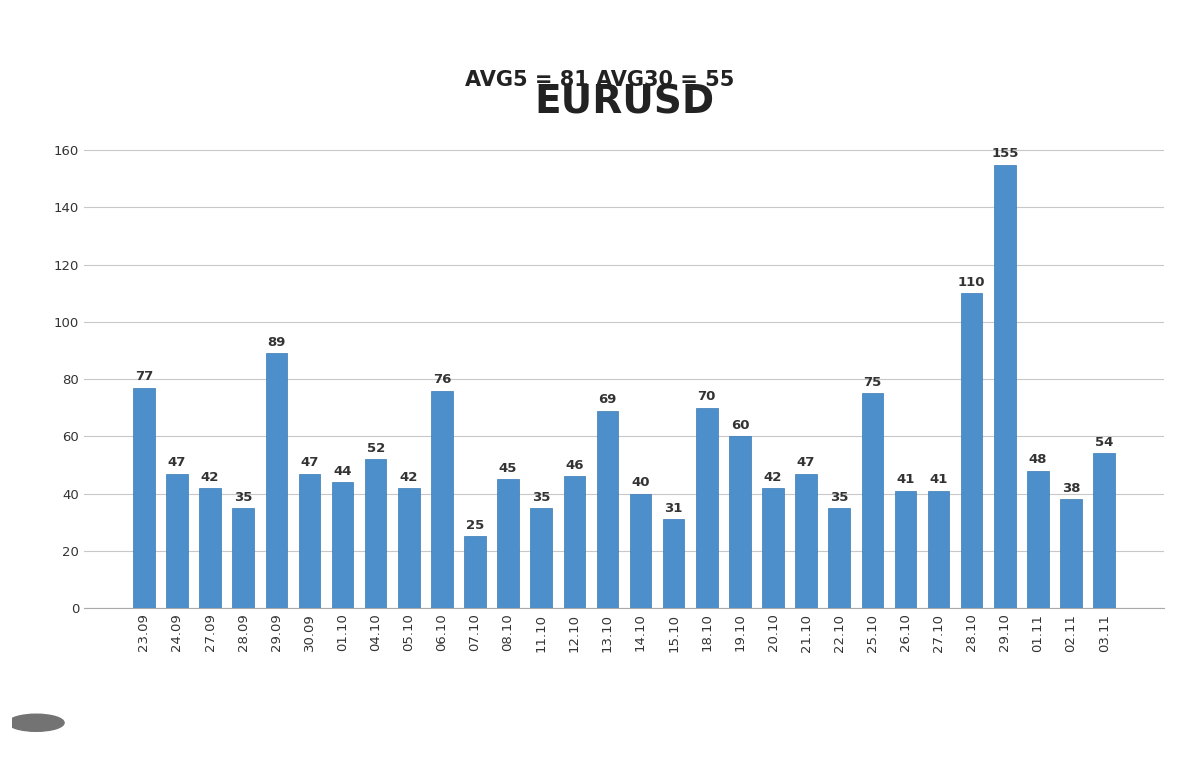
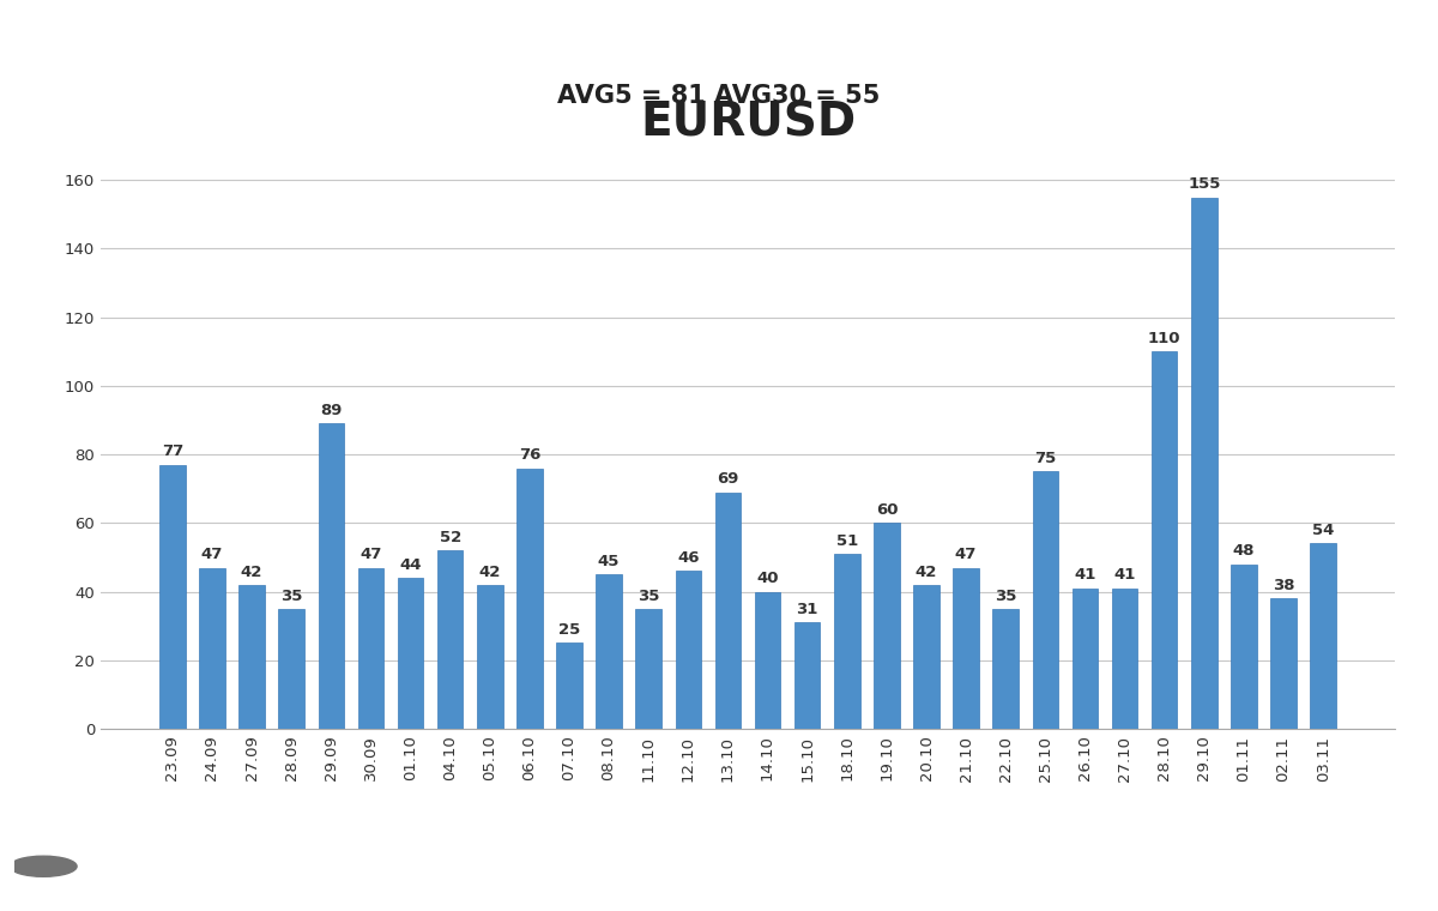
18.10: 70 -> 51
